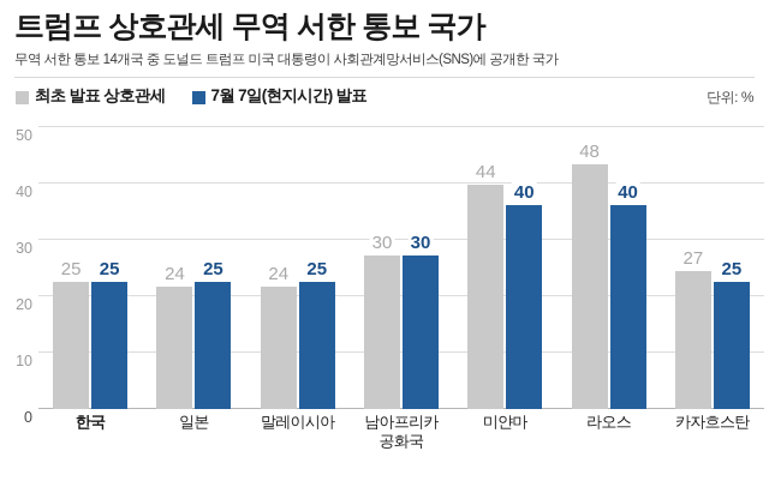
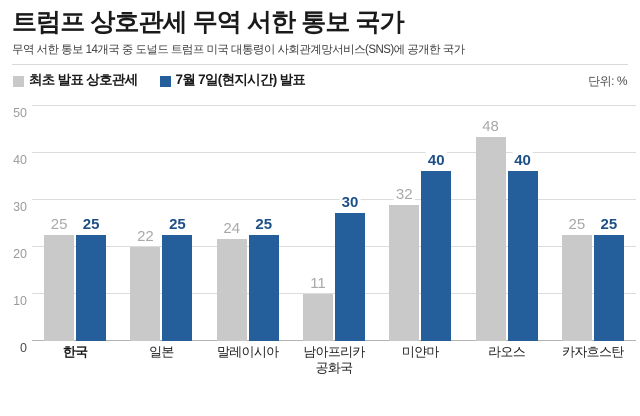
최초 발표 상호관세/일본: 24 -> 22
최초 발표 상호관세/남아프리카공화국: 30 -> 11
최초 발표 상호관세/미얀마: 44 -> 32
최초 발표 상호관세/카자흐스탄: 27 -> 25
